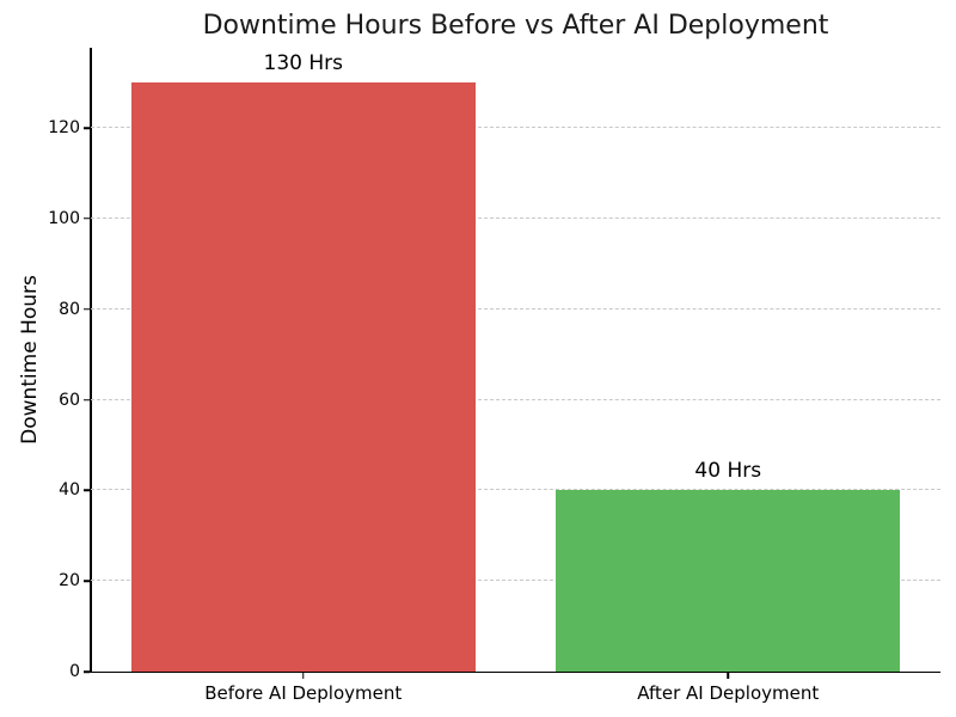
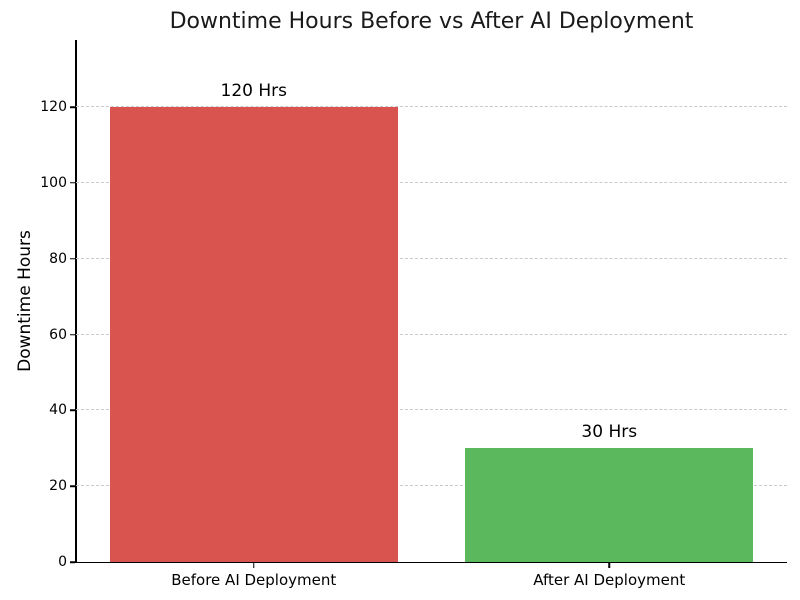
Before AI Deployment: 130 -> 120
After AI Deployment: 40 -> 30
